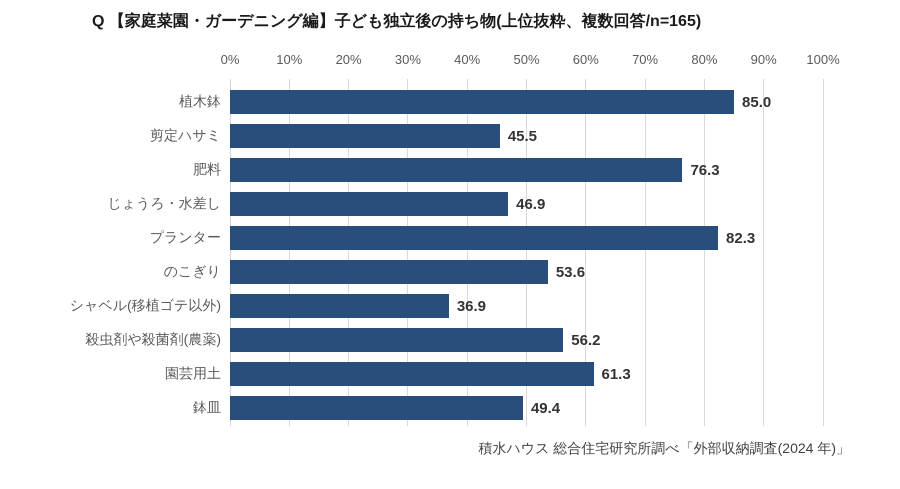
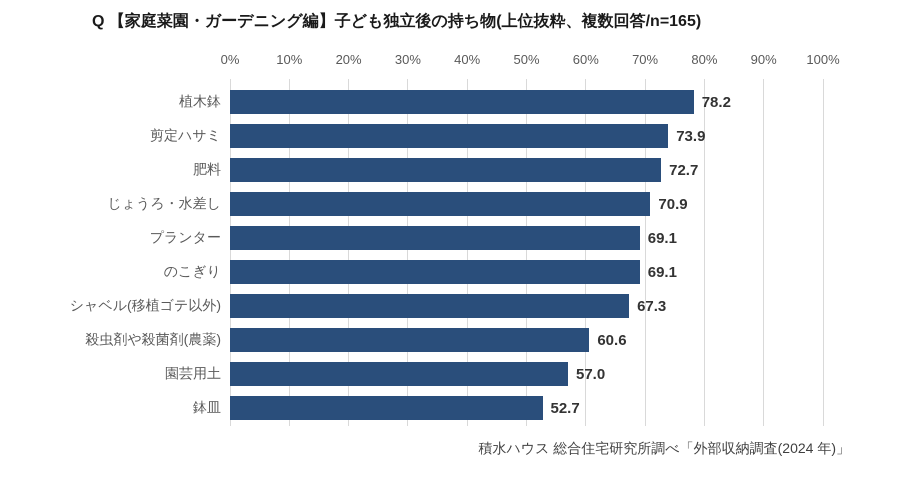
植木鉢: 85.0 -> 78.2
剪定ハサミ: 45.5 -> 73.9
肥料: 76.3 -> 72.7
じょうろ・水差し: 46.9 -> 70.9
プランター: 82.3 -> 69.1
のこぎり: 53.6 -> 69.1
シャベル(移植ゴテ以外): 36.9 -> 67.3
殺虫剤や殺菌剤(農薬): 56.2 -> 60.6
園芸用土: 61.3 -> 57.0
鉢皿: 49.4 -> 52.7
